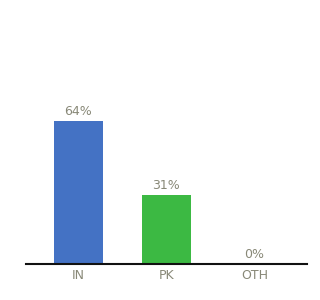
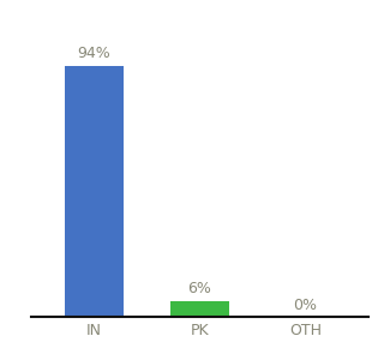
IN: 64% -> 94%
PK: 31% -> 6%
